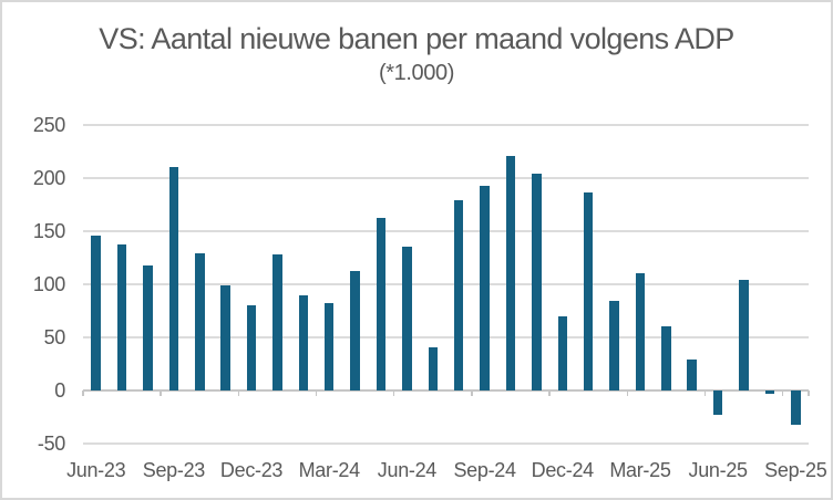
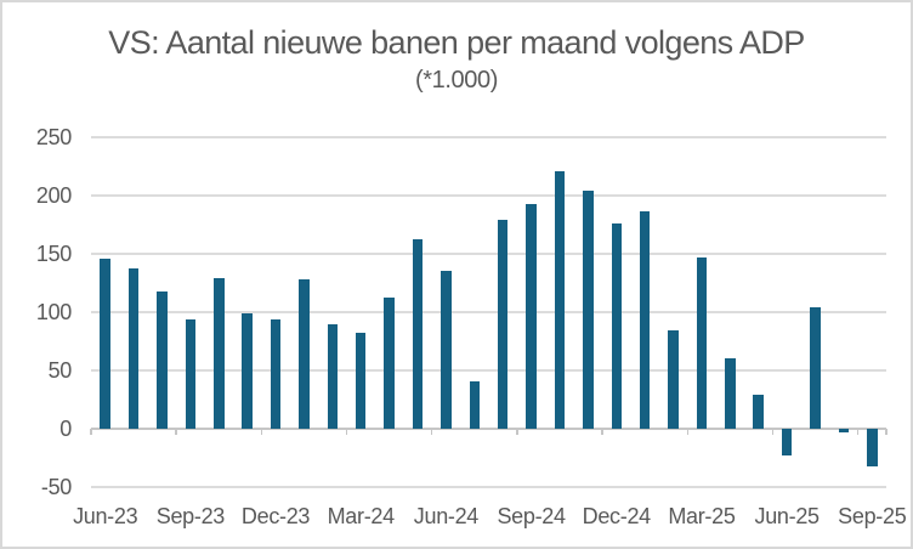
Sep-23: 210 -> 90
Dec-23: 80 -> 90
Dec-24: 70 -> 180
Mar-25: 110 -> 150
